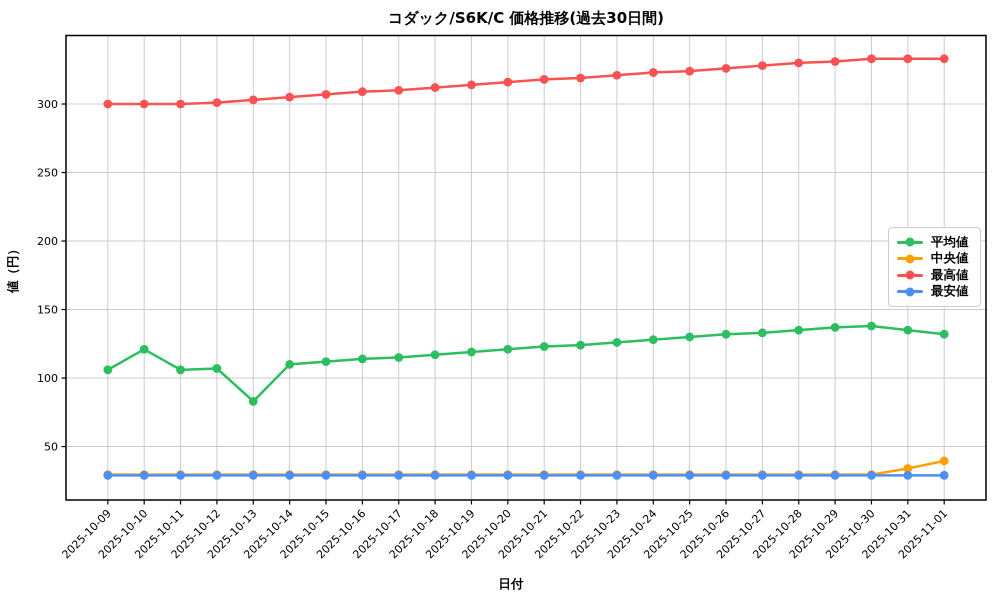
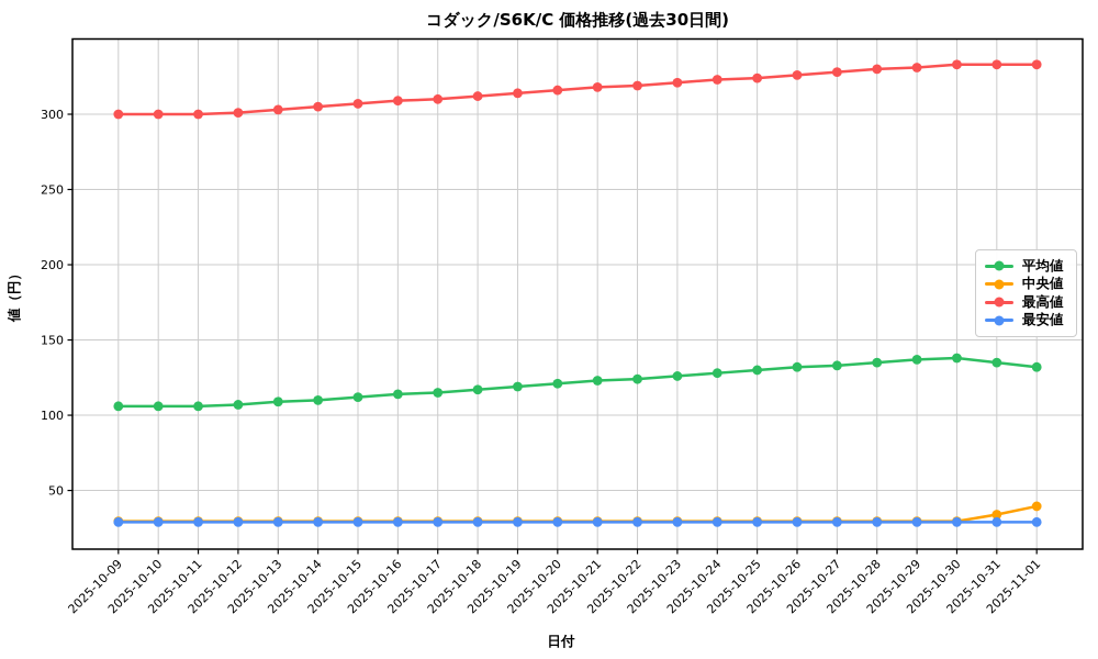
平均値/2025-10-10: 121 -> 106
平均値/2025-10-13: 83 -> 109
